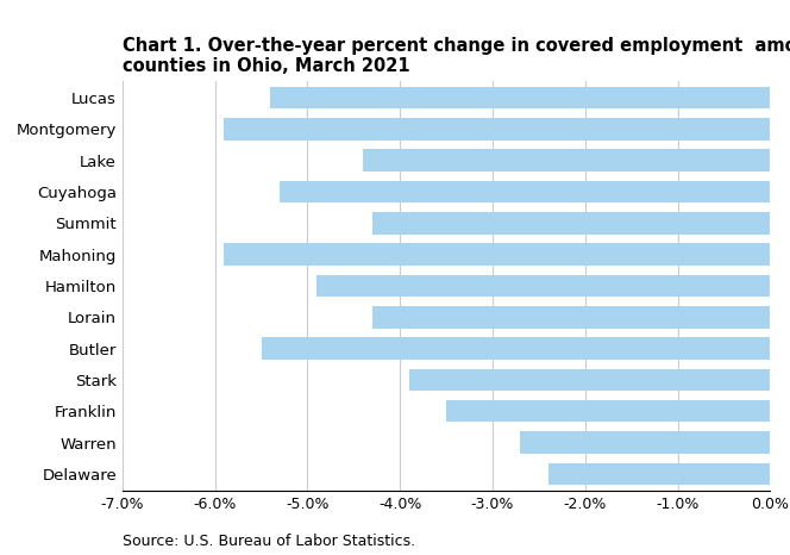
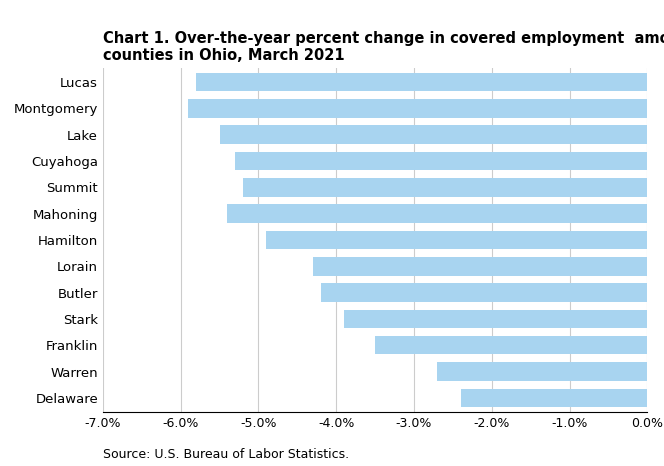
Lucas: -5.4% -> -5.8%
Lake: -4.4% -> -5.5%
Summit: -4.3% -> -5.2%
Mahoning: -5.9% -> -5.4%
Butler: -5.5% -> -4.2%
